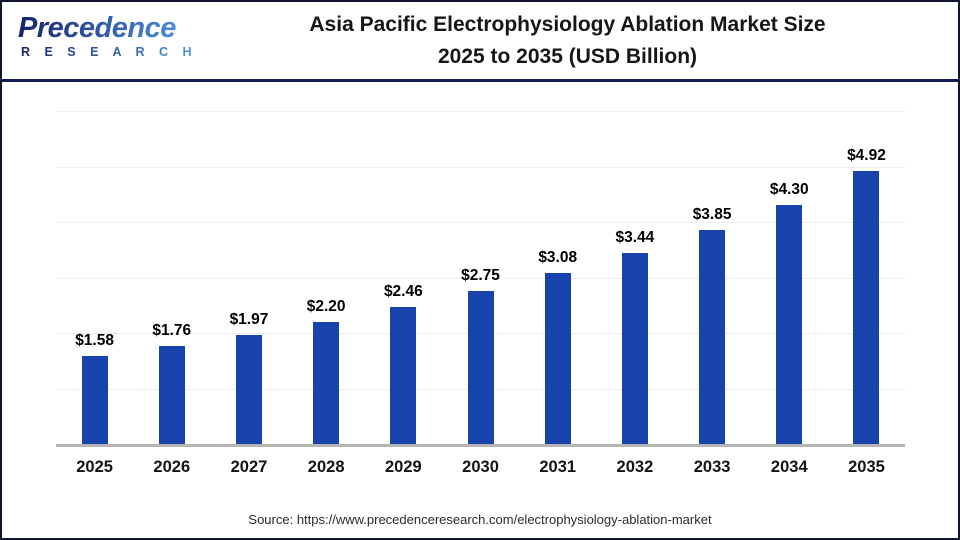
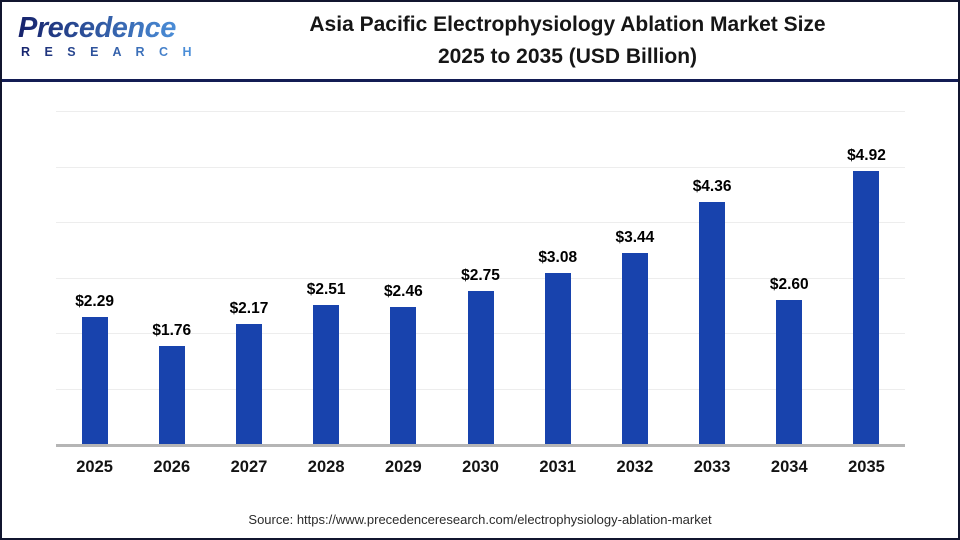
2025: $1.58 -> $2.29
2027: $1.97 -> $2.17
2028: $2.20 -> $2.51
2033: $3.85 -> $4.36
2034: $4.30 -> $2.60
